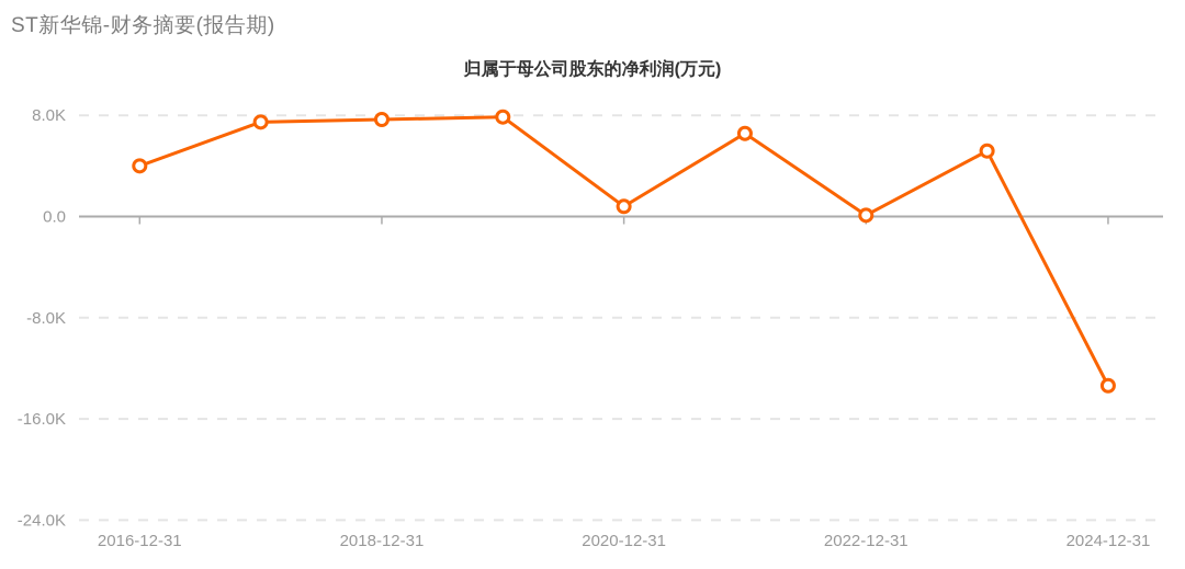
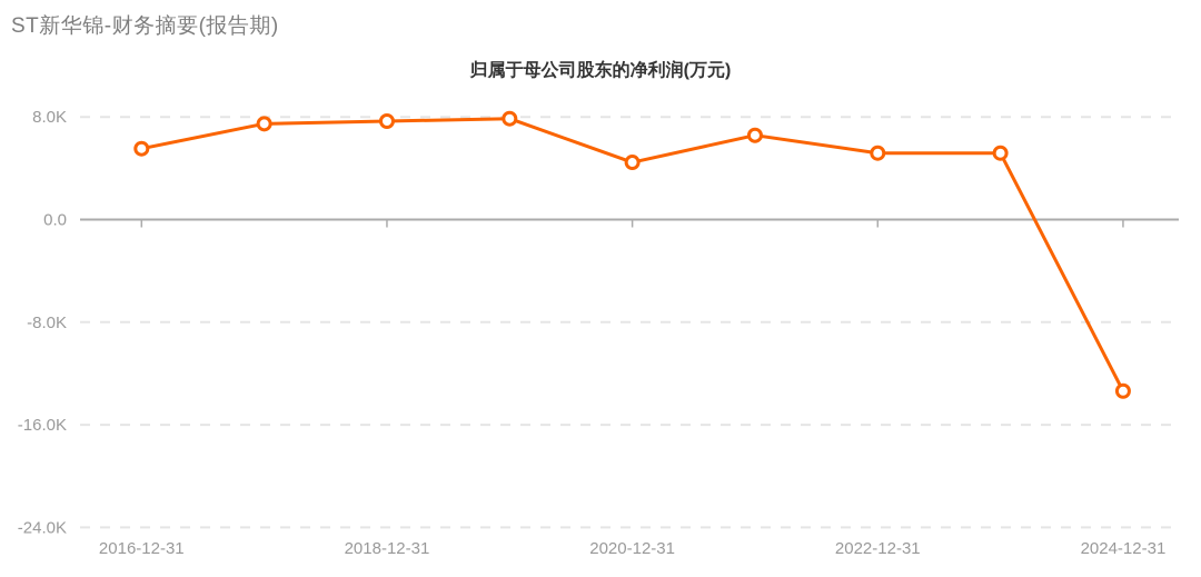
2016-12-31: 4.0K -> 5.5K
2020-12-31: 0.8K -> 4.5K
2022-12-31: 0.1K -> 5.2K
